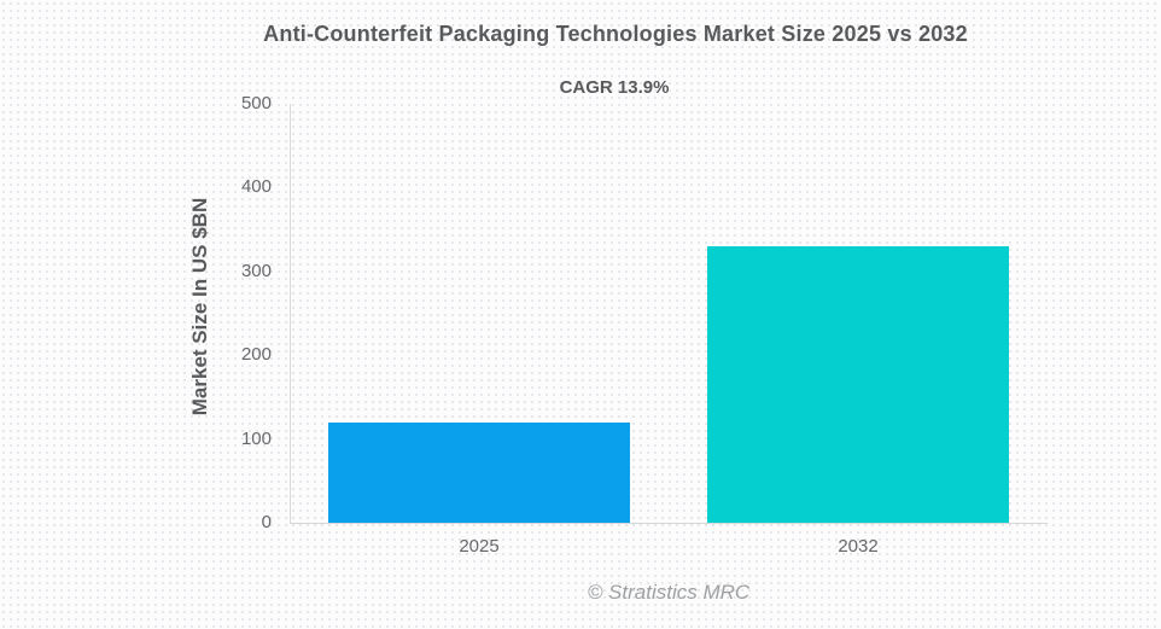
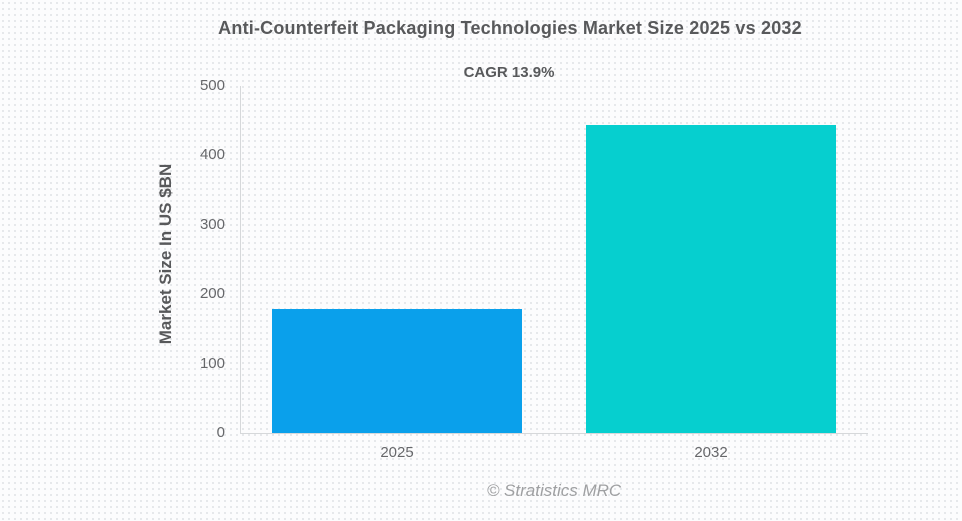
2025: 120 -> 180
2032: 330 -> 440
